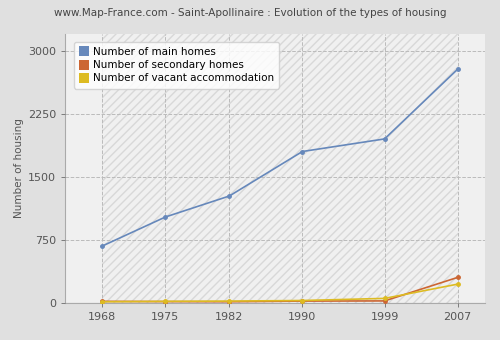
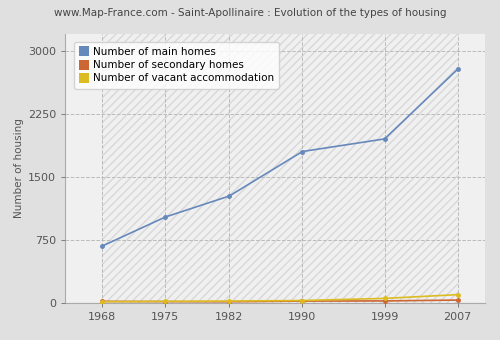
Number of secondary homes/2007: 300 -> 30
Number of vacant accommodation/2007: 220 -> 100
